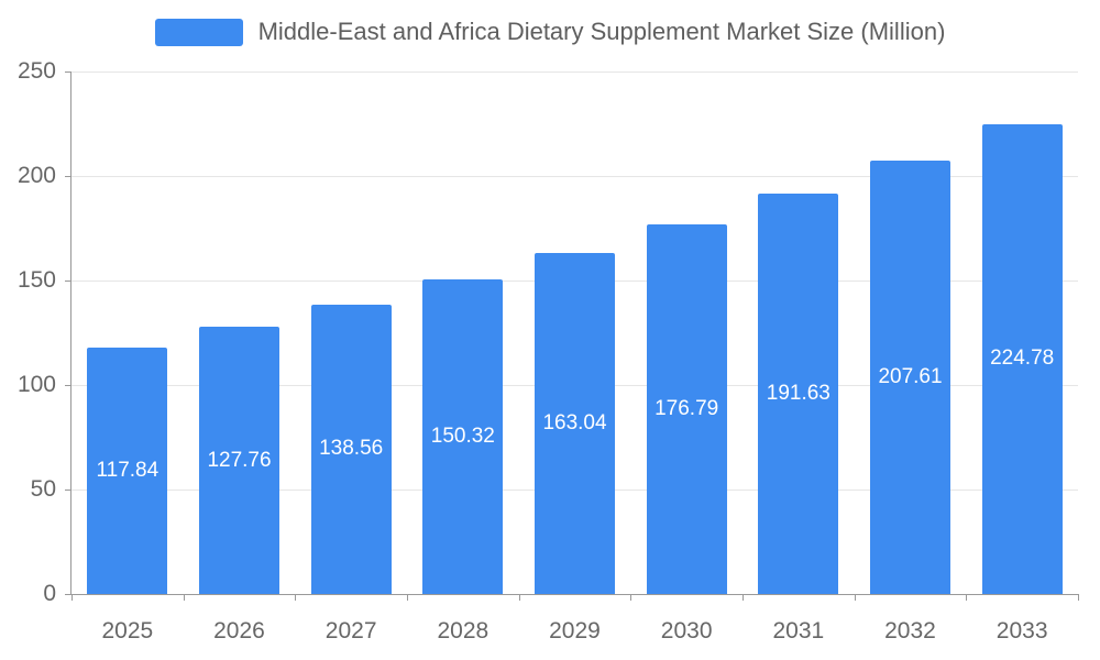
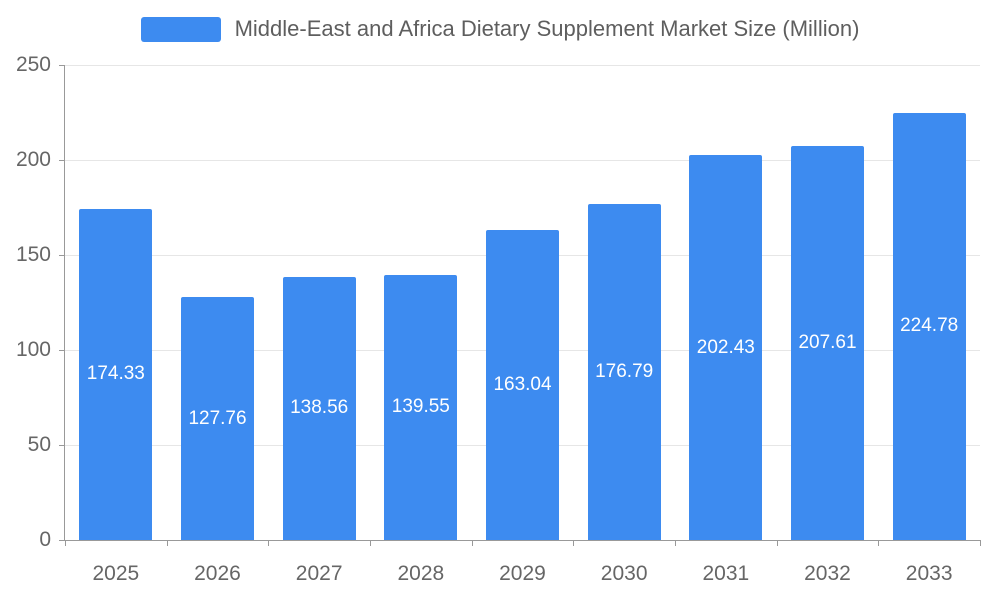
2025: 117.84 -> 174.33
2028: 150.32 -> 139.55
2031: 191.63 -> 202.43
